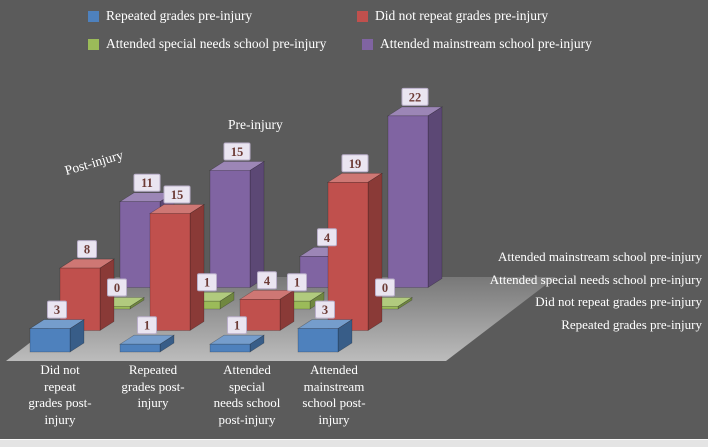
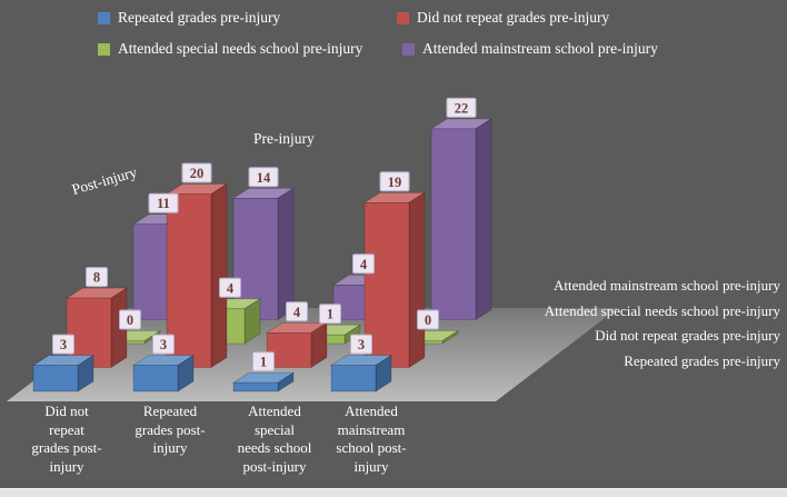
Repeated grades pre-injury/Repeated grades post-injury: 1 -> 3
Did not repeat grades pre-injury/Repeated grades post-injury: 15 -> 20
Attended special needs school pre-injury/Repeated grades post-injury: 1 -> 4
Attended mainstream school pre-injury/Repeated grades post-injury: 15 -> 14
